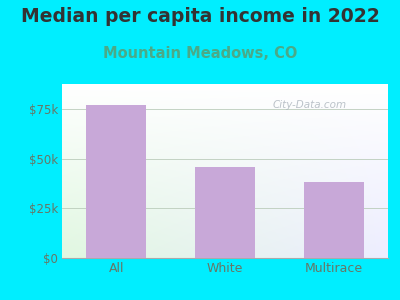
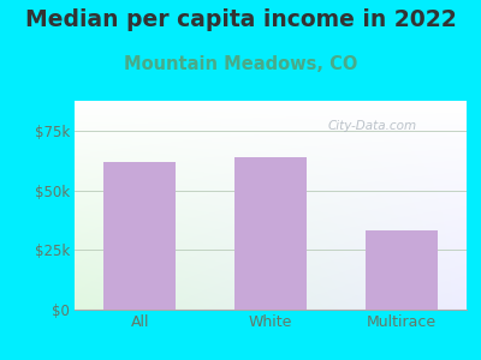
All: $77k -> $62k
White: $46k -> $64k
Multirace: $38k -> $33k
